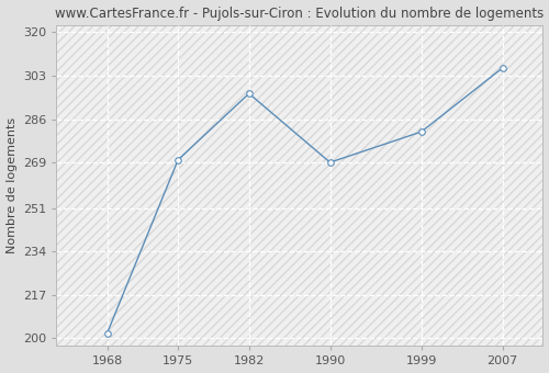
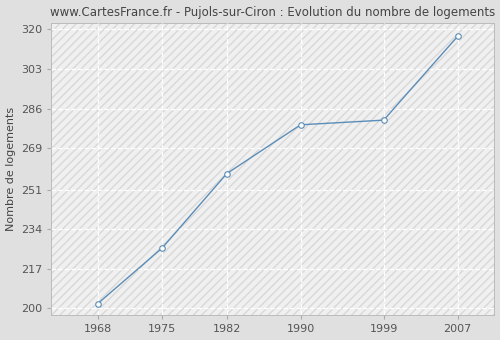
1975: 270 -> 226
1982: 296 -> 258
1990: 269 -> 279
2007: 306 -> 317
